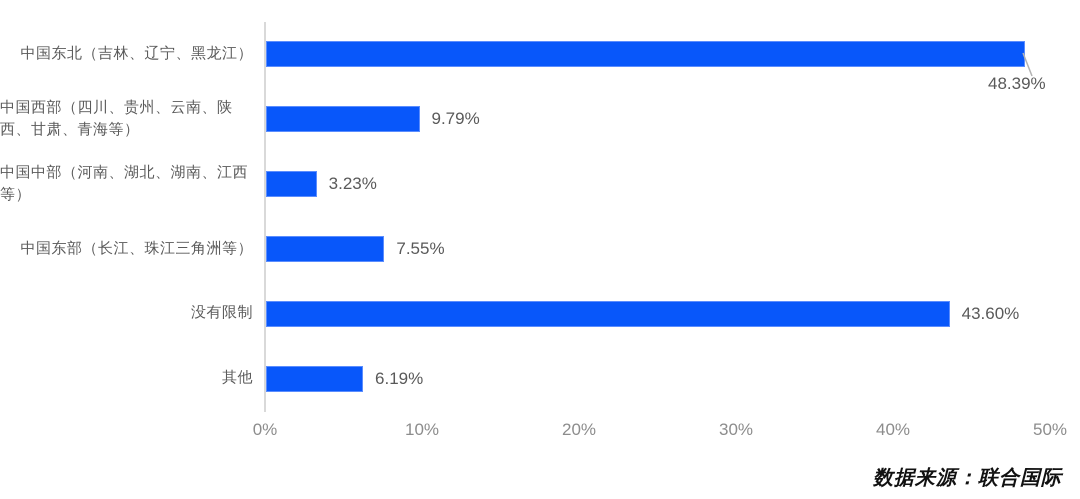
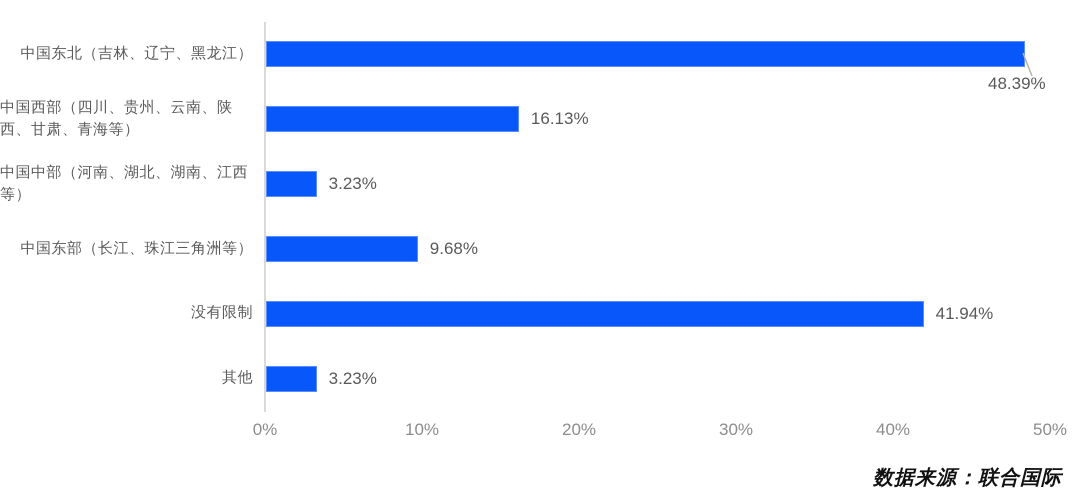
中国西部（四川、贵州、云南、陕西、甘肃、青海等）: 9.79% -> 16.13%
中国东部（长江、珠江三角洲等）: 7.55% -> 9.68%
没有限制: 43.60% -> 41.94%
其他: 6.19% -> 3.23%
